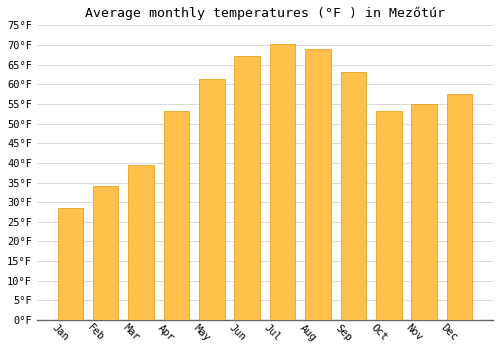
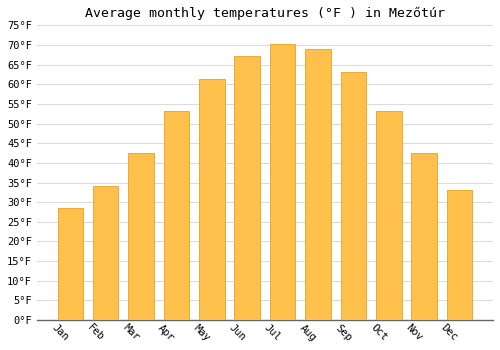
Mar: 39.5°F -> 42.4°F
Nov: 55.0°F -> 42.4°F
Dec: 57.5°F -> 33.1°F
